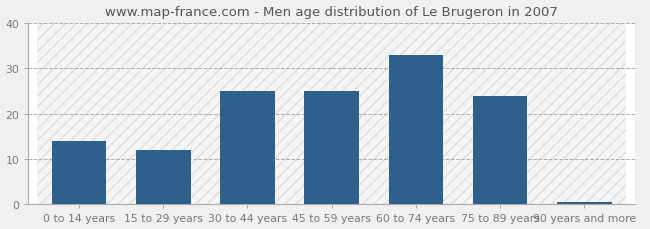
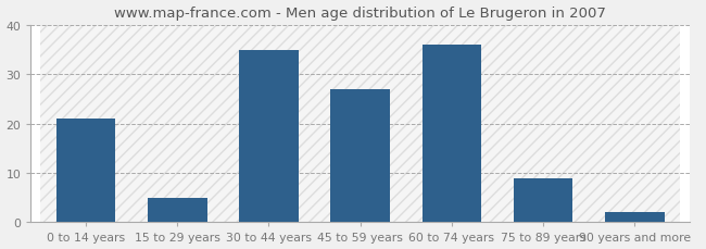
0 to 14 years: 14.0 -> 21.0
15 to 29 years: 12.0 -> 5.0
30 to 44 years: 25.0 -> 35.0
45 to 59 years: 25.0 -> 27.0
60 to 74 years: 33.0 -> 36.0
75 to 89 years: 24.0 -> 9.0
90 years and more: 0.5 -> 2.0
